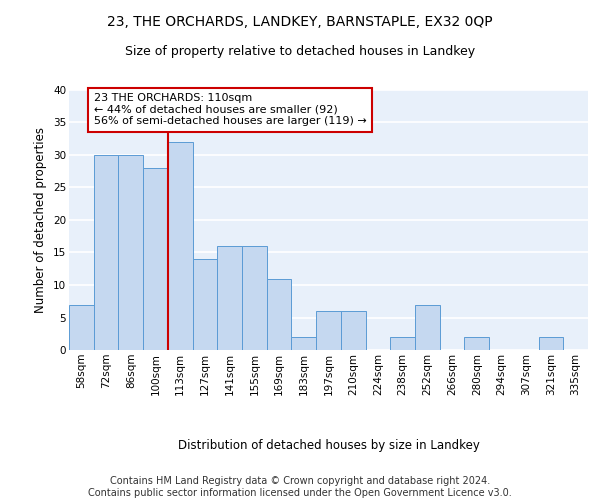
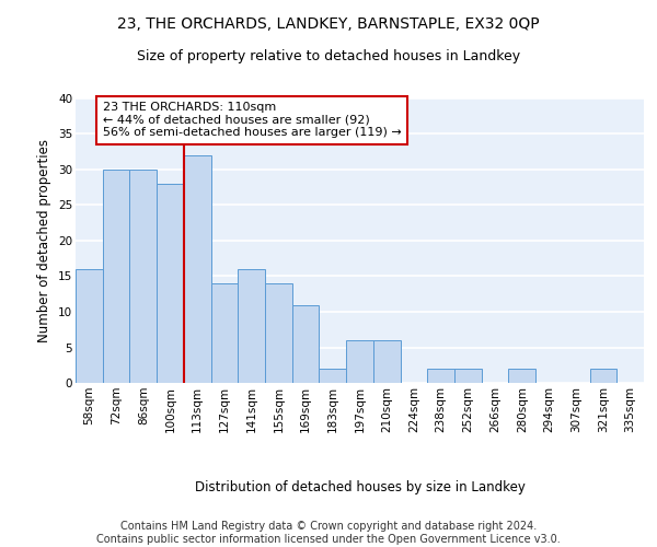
58sqm: 7 -> 16
155sqm: 16 -> 14
252sqm: 7 -> 2
